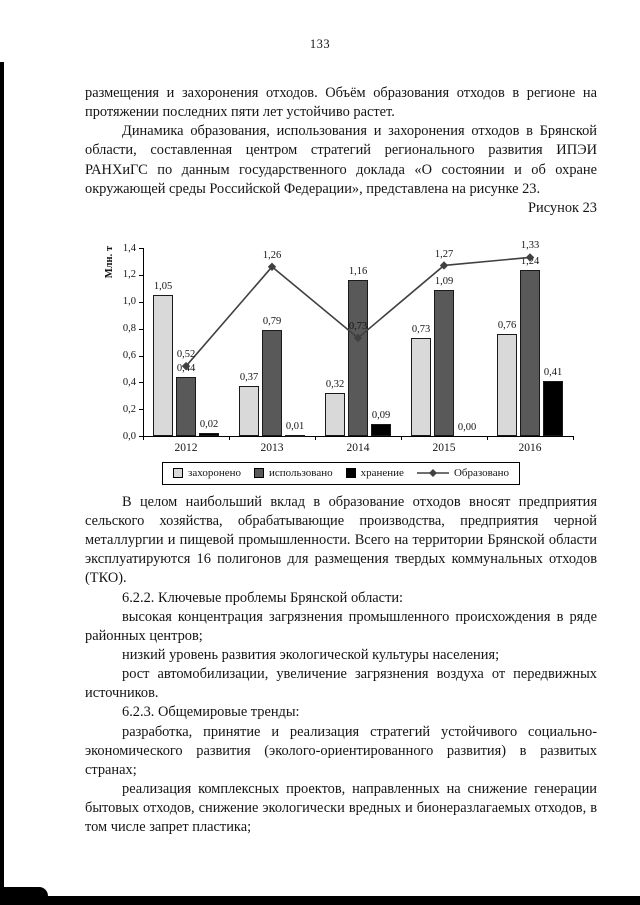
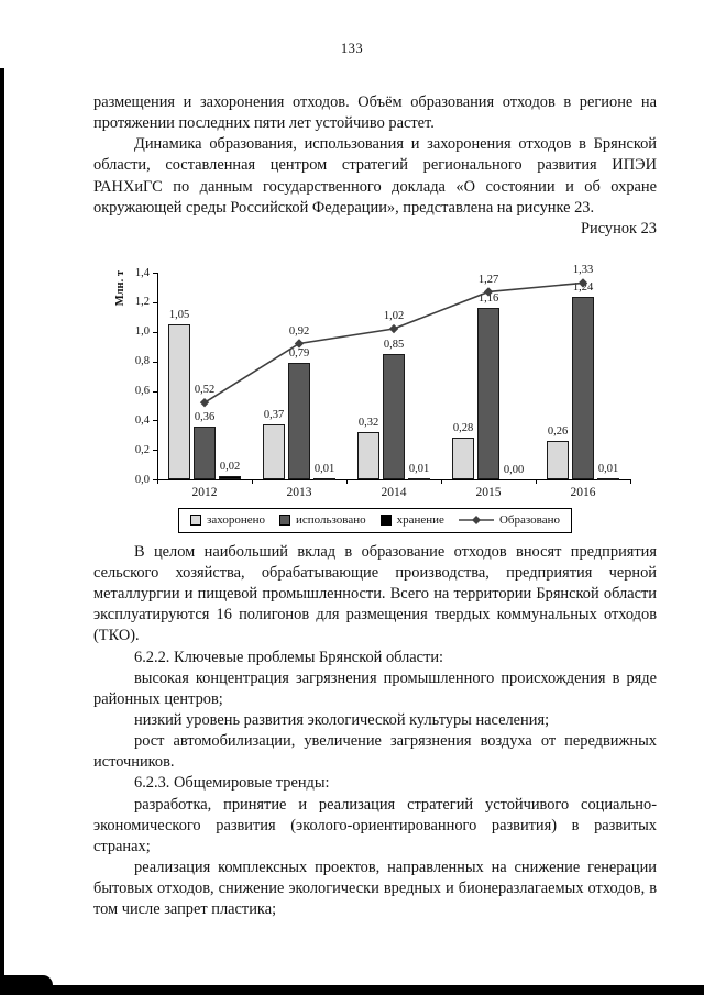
использовано/2012: 0,44 -> 0,36
Образовано/2013: 1,26 -> 0,92
использовано/2014: 1,16 -> 0,85
хранение/2014: 0,09 -> 0,01
Образовано/2014: 0,73 -> 1,02
захоронено/2015: 0,73 -> 0,28
использовано/2015: 1,09 -> 1,16
захоронено/2016: 0,76 -> 0,26
хранение/2016: 0,41 -> 0,01
